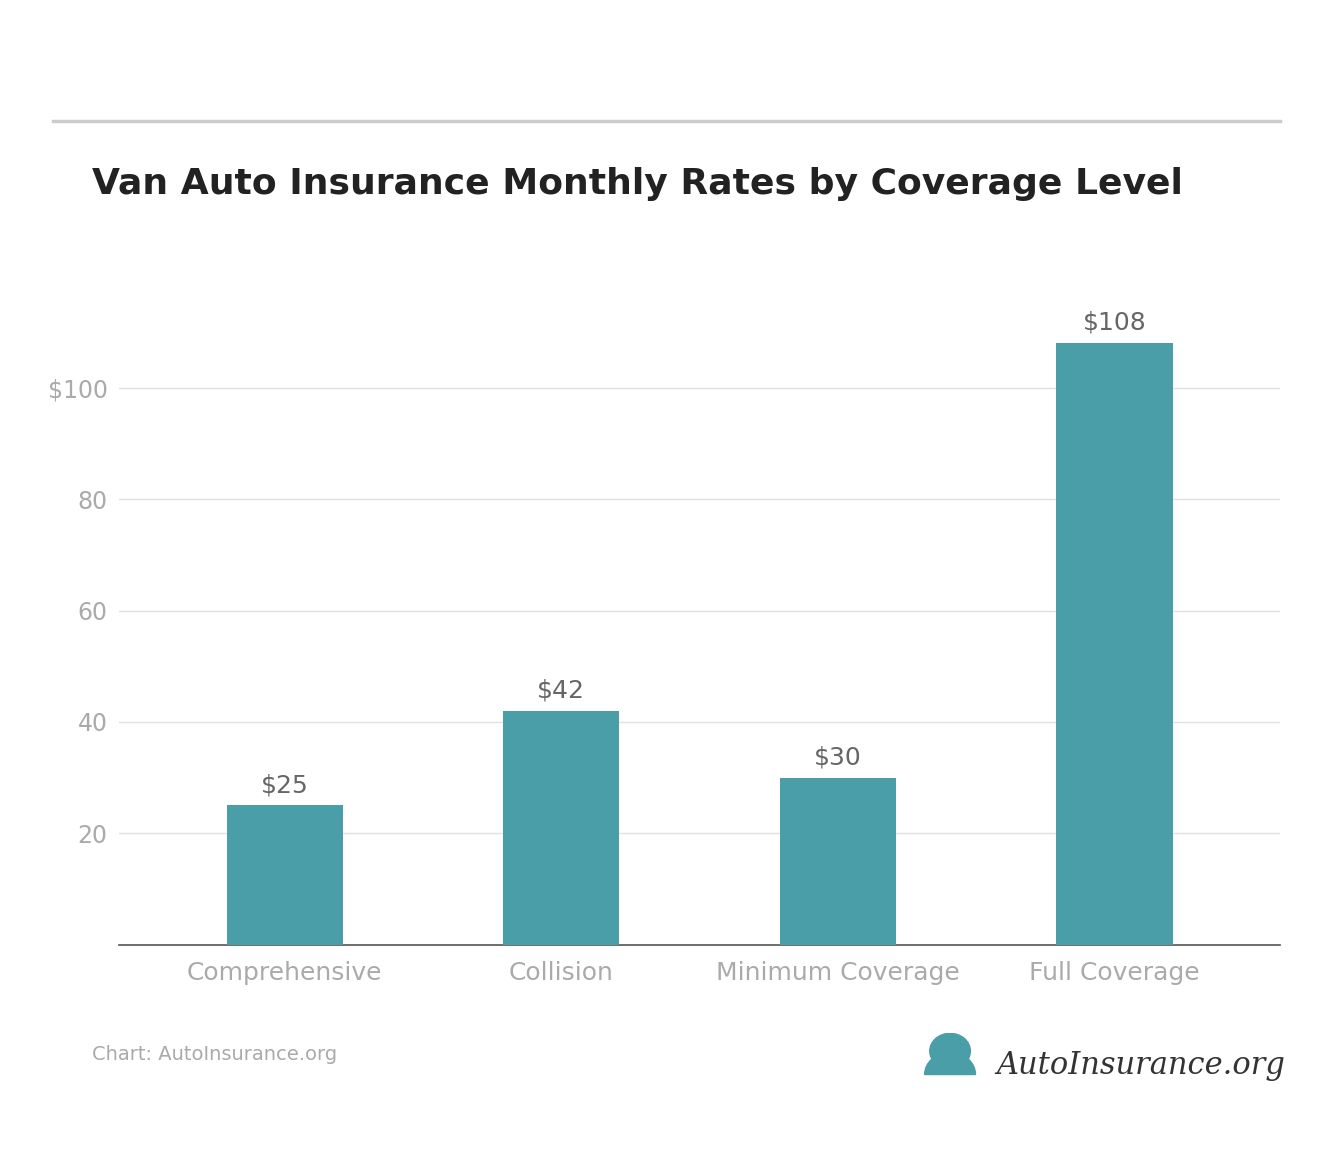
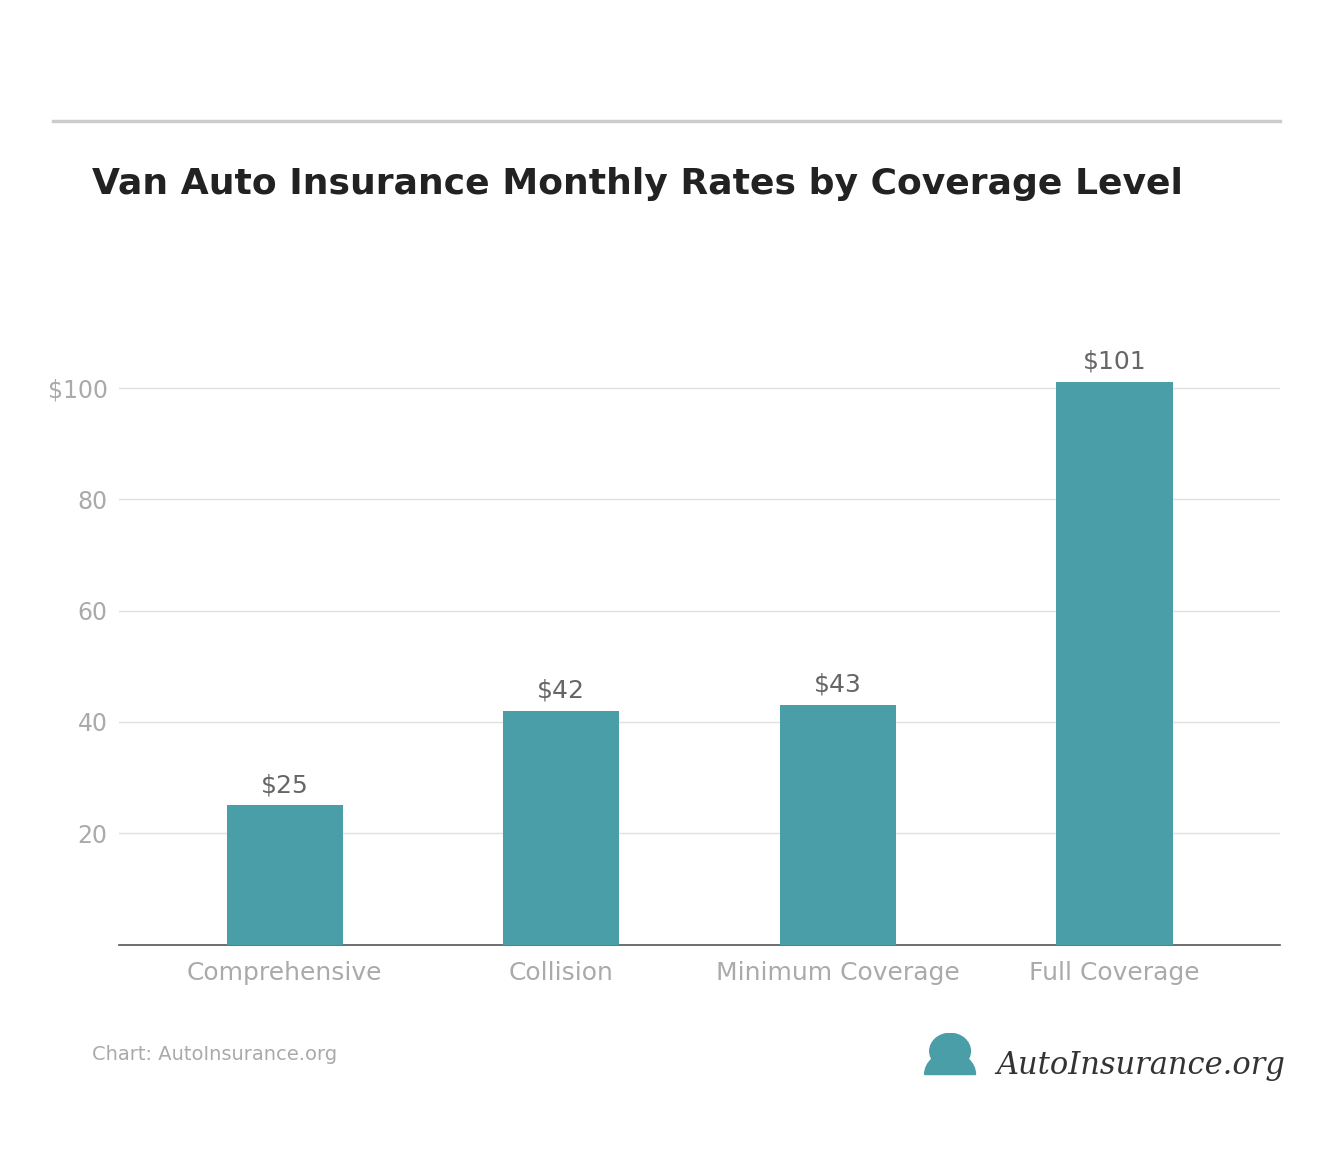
Minimum Coverage: $30 -> $43
Full Coverage: $108 -> $101
